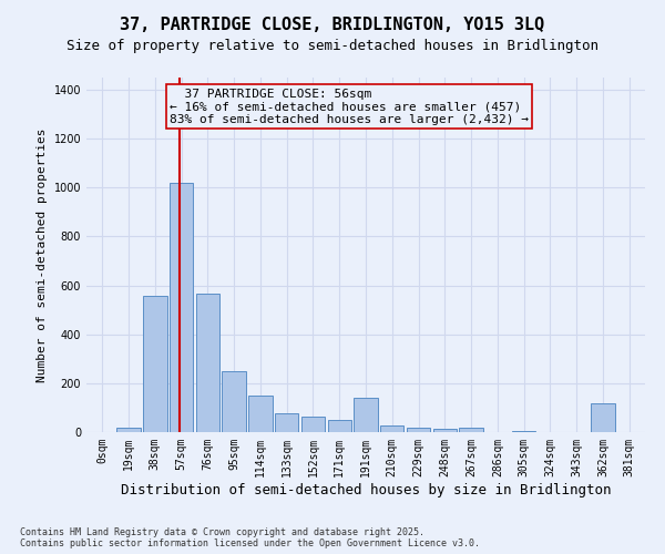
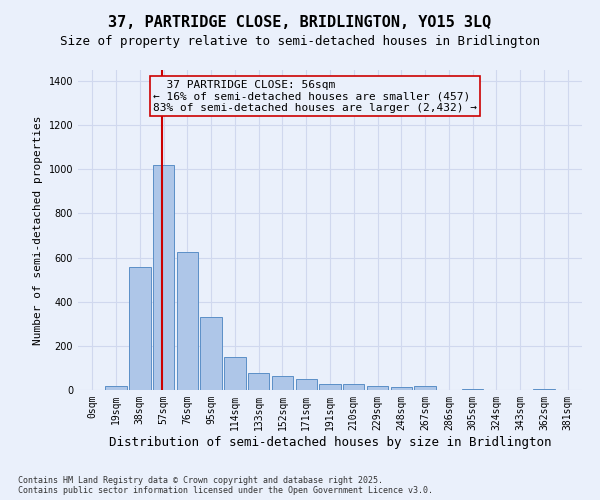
76sqm: 565 -> 625
95sqm: 250 -> 330
191sqm: 140 -> 28
362sqm: 120 -> 5
